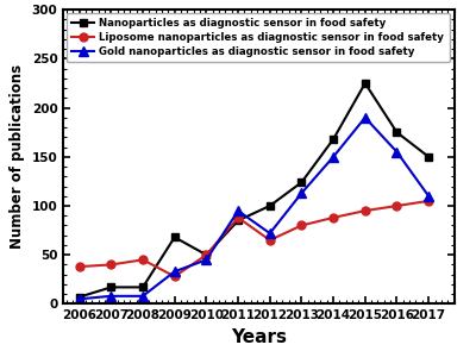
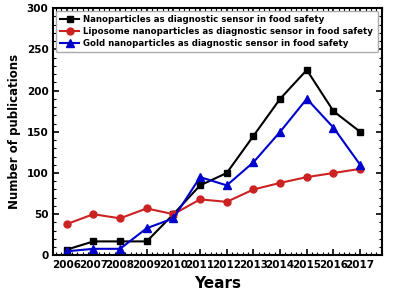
Liposome nanoparticles as diagnostic sensor in food safety/2007: 40 -> 50
Nanoparticles as diagnostic sensor in food safety/2009: 68 -> 17
Liposome nanoparticles as diagnostic sensor in food safety/2009: 28 -> 57
Liposome nanoparticles as diagnostic sensor in food safety/2011: 88 -> 68
Gold nanoparticles as diagnostic sensor in food safety/2012: 72 -> 85
Nanoparticles as diagnostic sensor in food safety/2013: 124 -> 145
Nanoparticles as diagnostic sensor in food safety/2014: 168 -> 190
